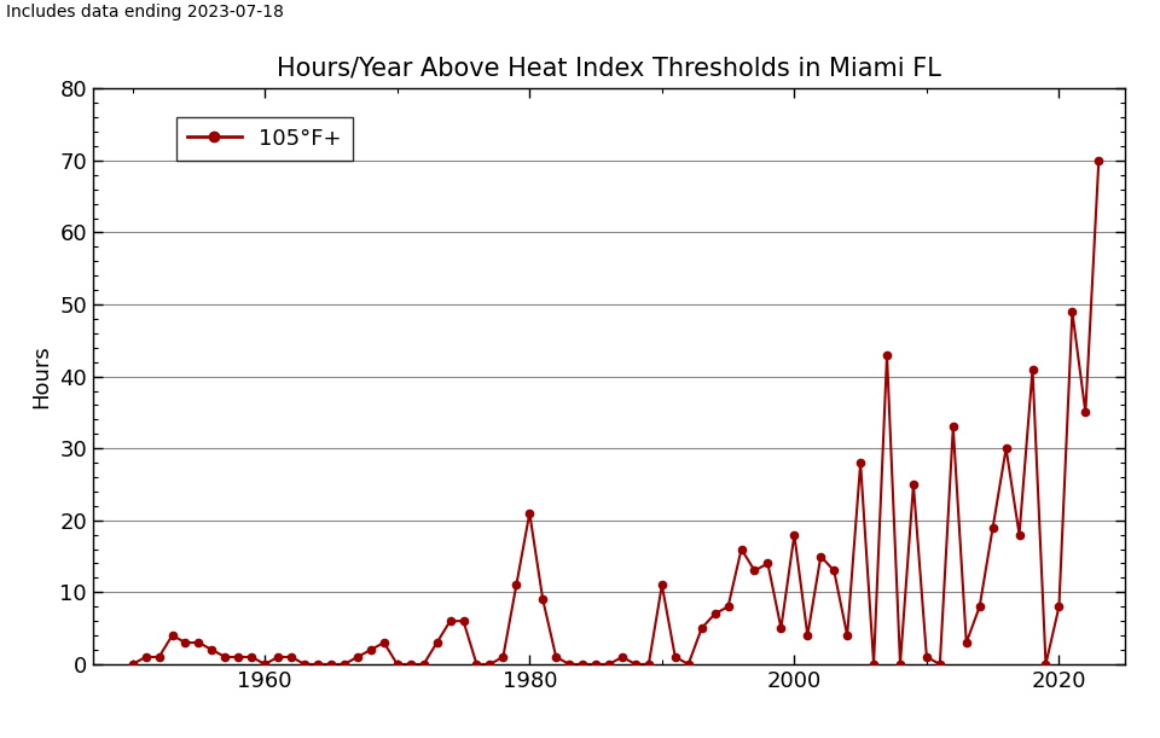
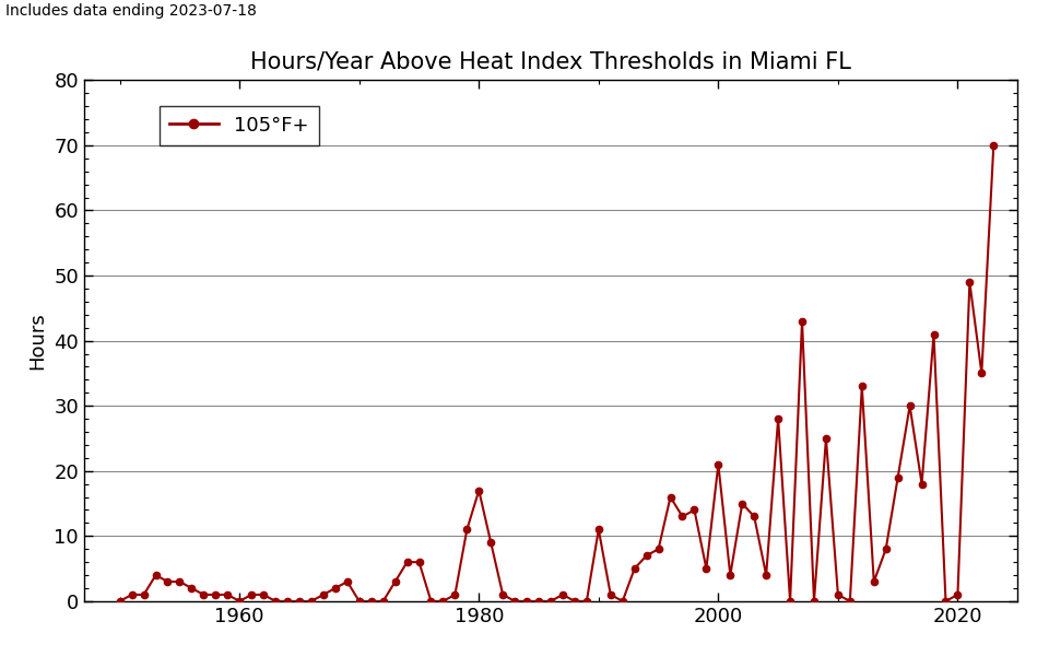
1980: 21 -> 17
2000: 18 -> 21
2020: 8 -> 1
